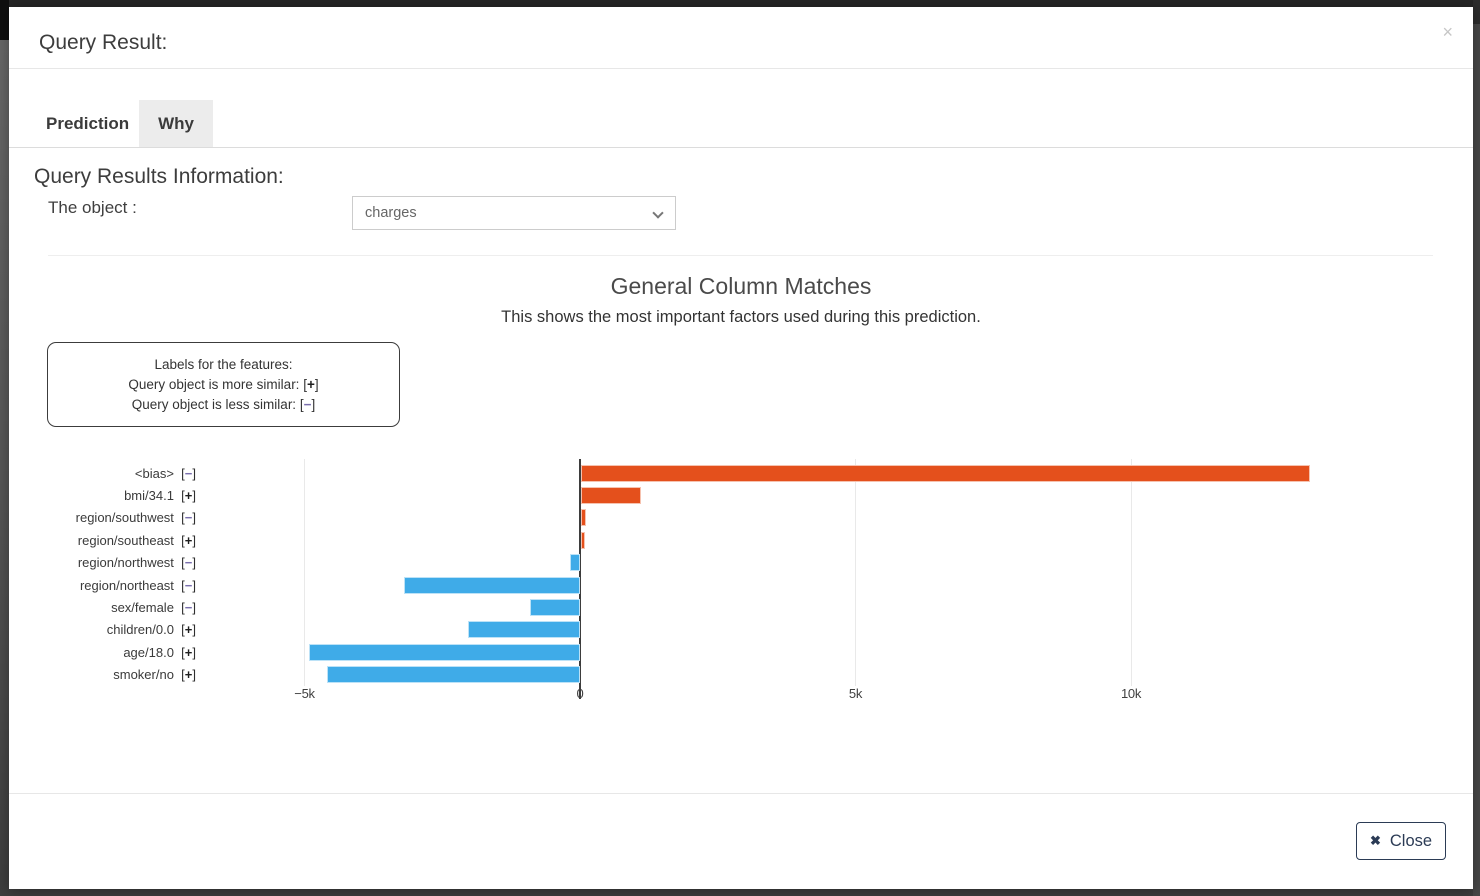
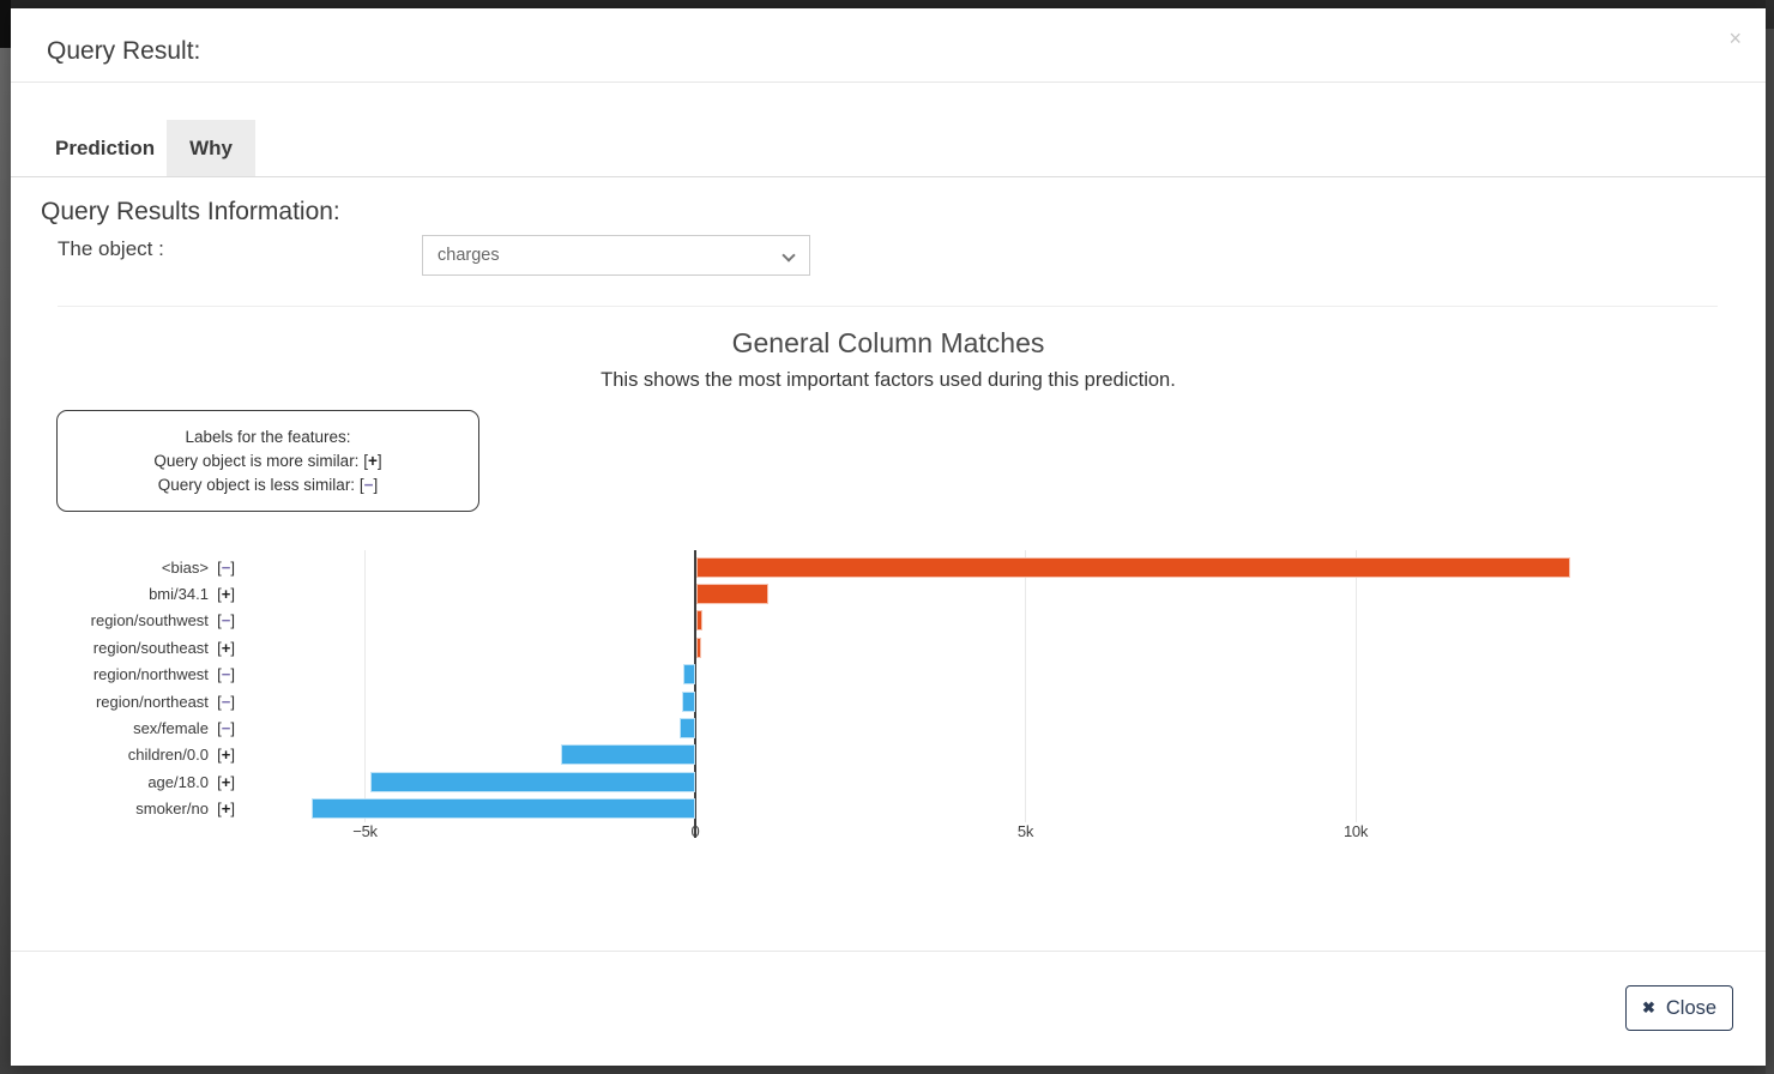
region/northeast: -3.2k -> -0.2k
sex/female: -0.9k -> -0.2k
smoker/no: -4.6k -> -5.8k
